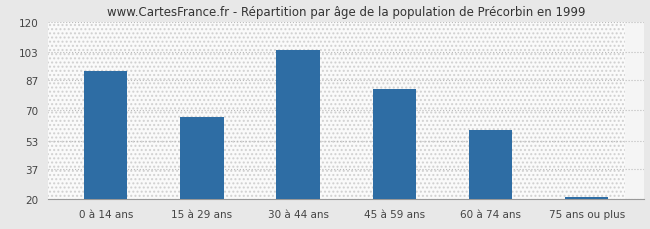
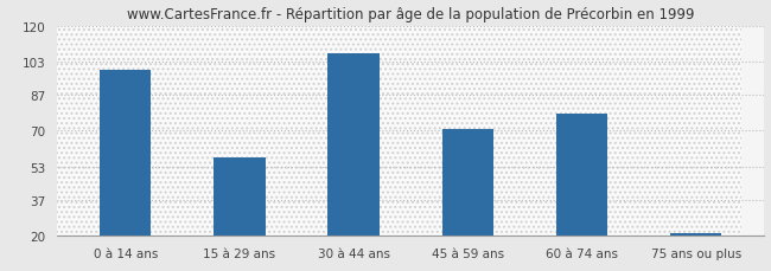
0 à 14 ans: 92 -> 99
15 à 29 ans: 66 -> 57
30 à 44 ans: 104 -> 107
45 à 59 ans: 82 -> 71
60 à 74 ans: 59 -> 78
